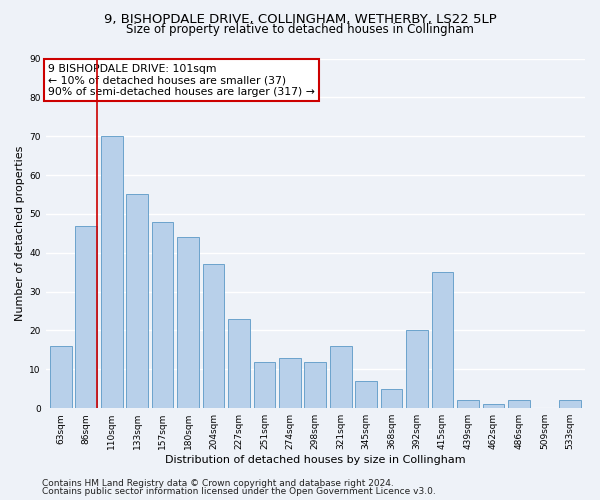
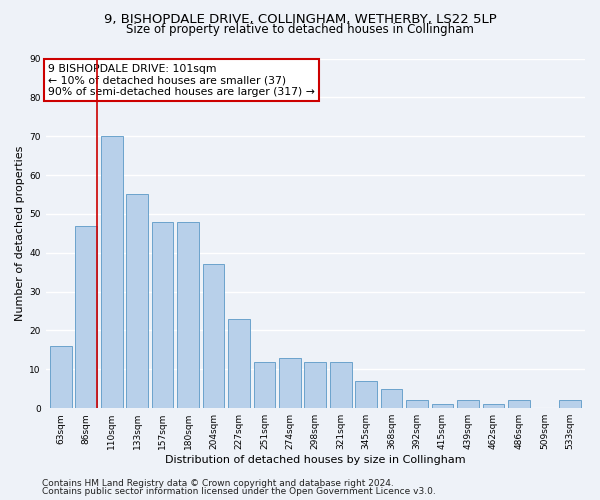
180sqm: 44 -> 48
321sqm: 16 -> 12
392sqm: 20 -> 2
415sqm: 35 -> 1
